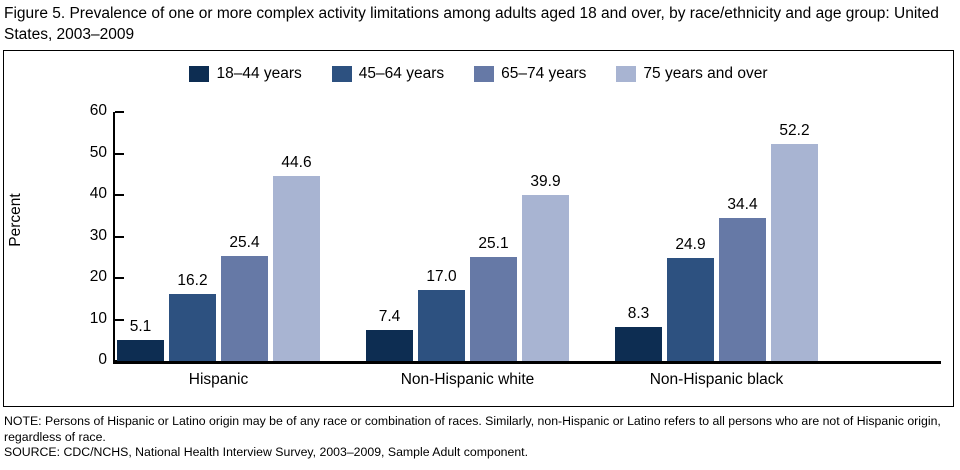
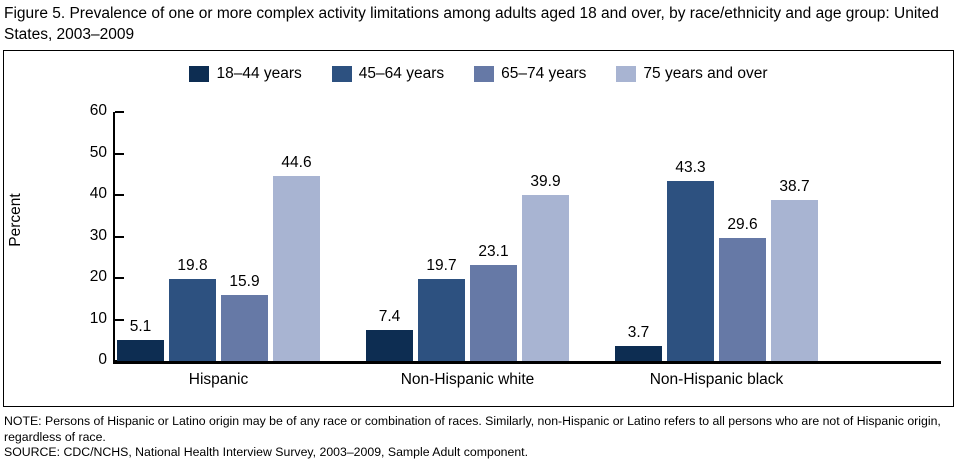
45–64 years/Hispanic: 16.2 -> 19.8
65–74 years/Hispanic: 25.4 -> 15.9
45–64 years/Non-Hispanic white: 17.0 -> 19.7
65–74 years/Non-Hispanic white: 25.1 -> 23.1
18–44 years/Non-Hispanic black: 8.3 -> 3.7
45–64 years/Non-Hispanic black: 24.9 -> 43.3
65–74 years/Non-Hispanic black: 34.4 -> 29.6
75 years and over/Non-Hispanic black: 52.2 -> 38.7
